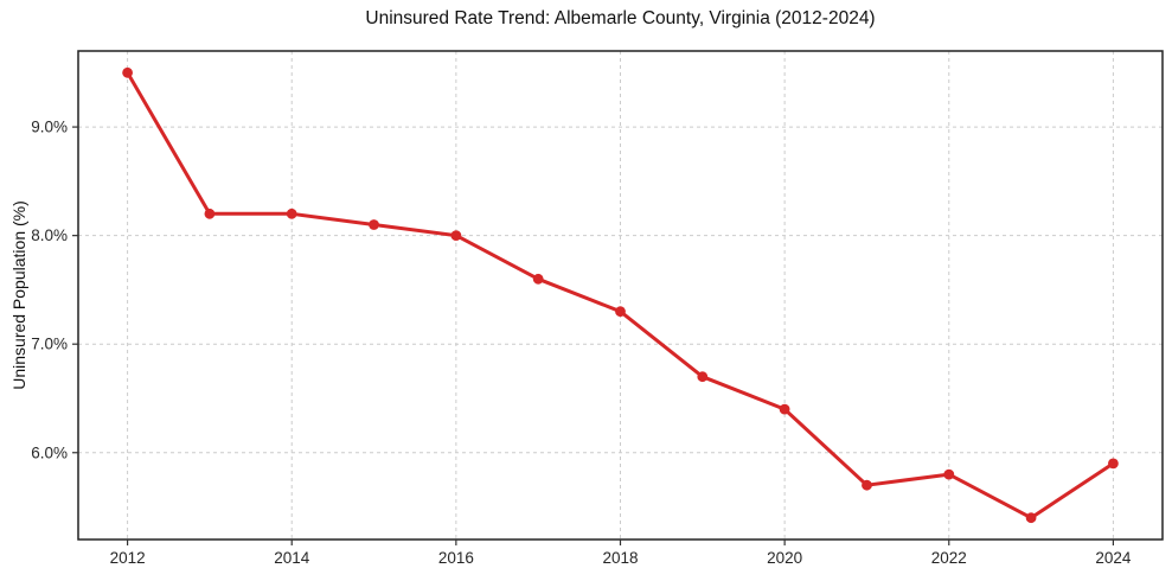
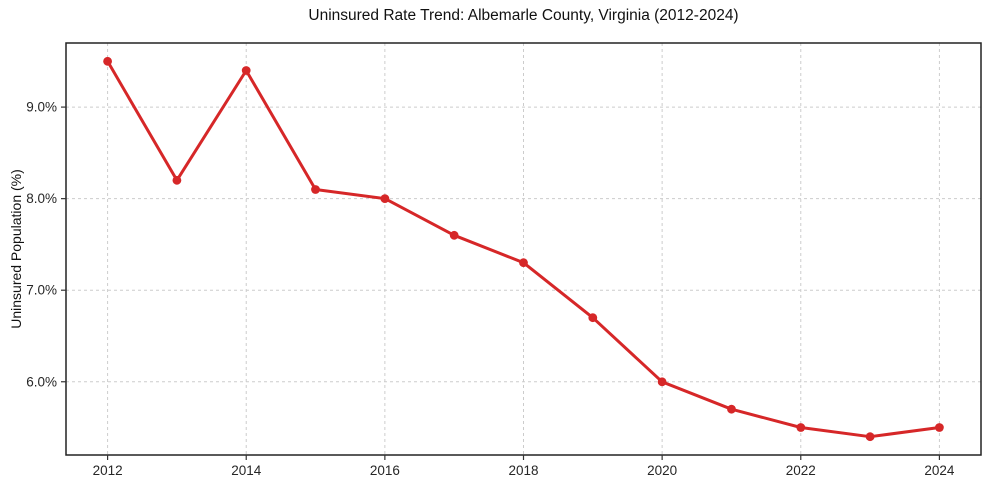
2014: 8.2% -> 9.4%
2020: 6.4% -> 6.0%
2022: 5.8% -> 5.5%
2024: 5.9% -> 5.5%
